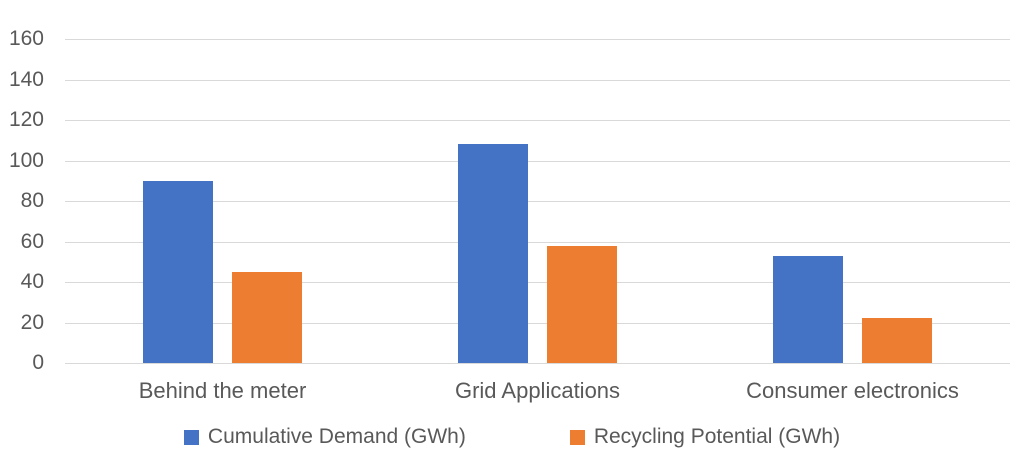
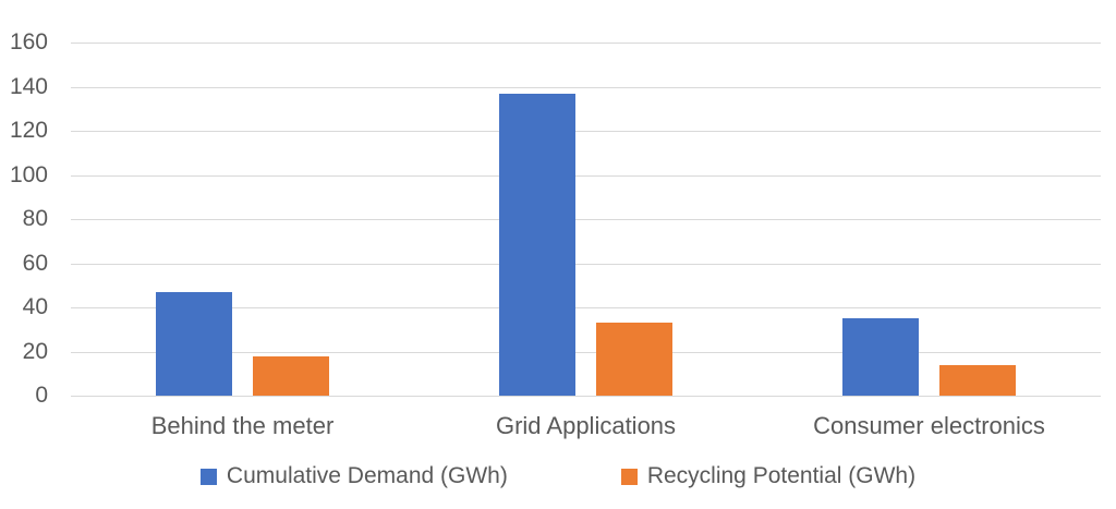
Cumulative Demand (GWh)/Behind the meter: 90 -> 47
Recycling Potential (GWh)/Behind the meter: 45 -> 18
Cumulative Demand (GWh)/Grid Applications: 108 -> 137
Recycling Potential (GWh)/Grid Applications: 58 -> 33
Cumulative Demand (GWh)/Consumer electronics: 53 -> 35
Recycling Potential (GWh)/Consumer electronics: 22 -> 14
